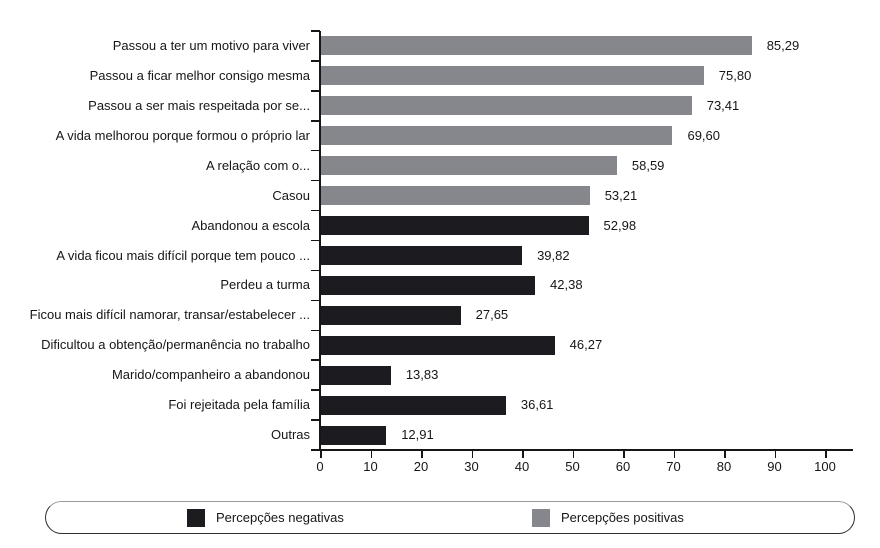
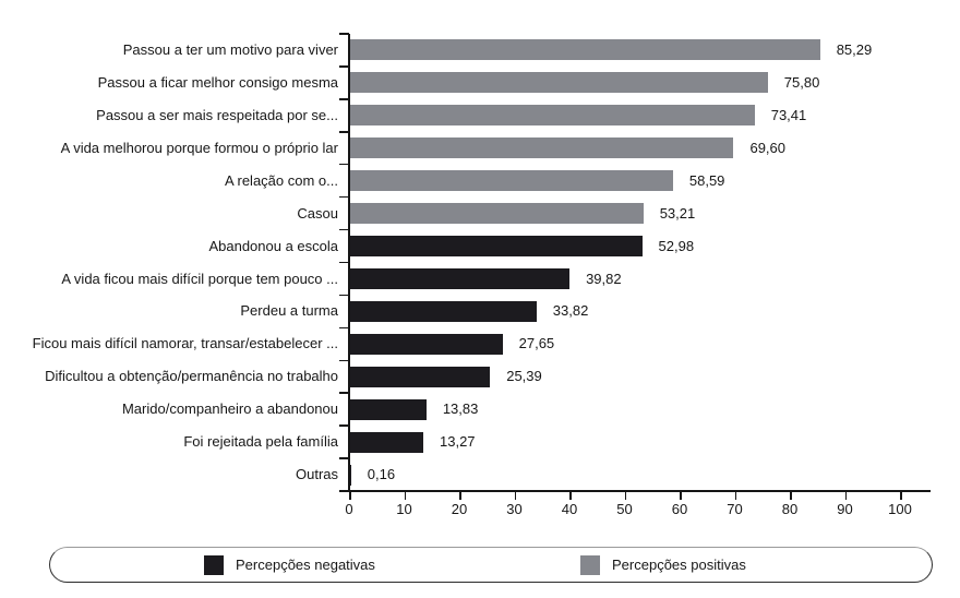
Perdeu a turma: 42,38 -> 33,82
Dificultou a obtenção/permanência no trabalho: 46,27 -> 25,39
Foi rejeitada pela família: 36,61 -> 13,27
Outras: 12,91 -> 0,16
